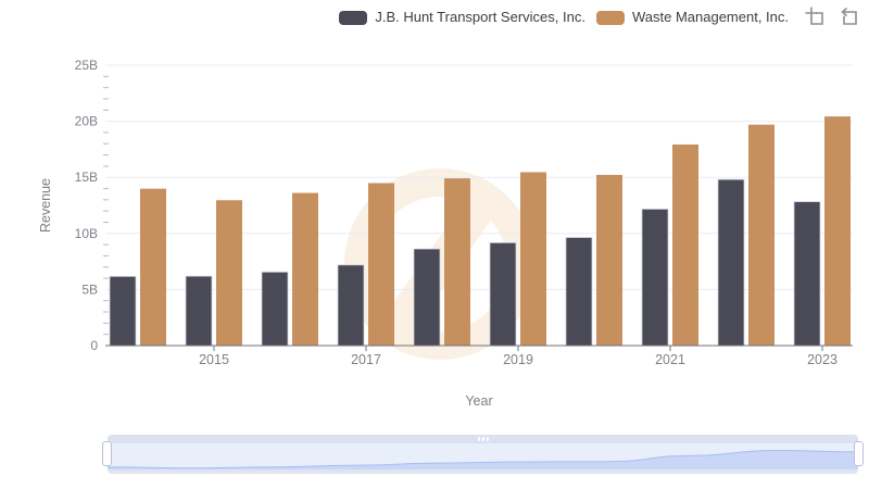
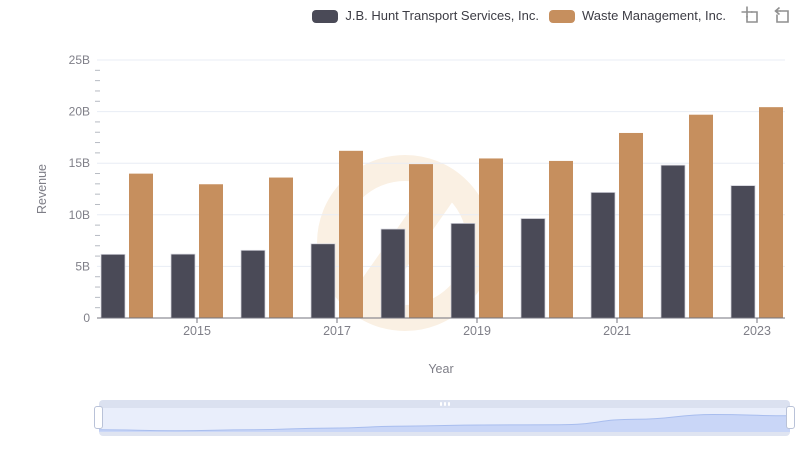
Waste Management, Inc./2017: 14.5B -> 16.2B
